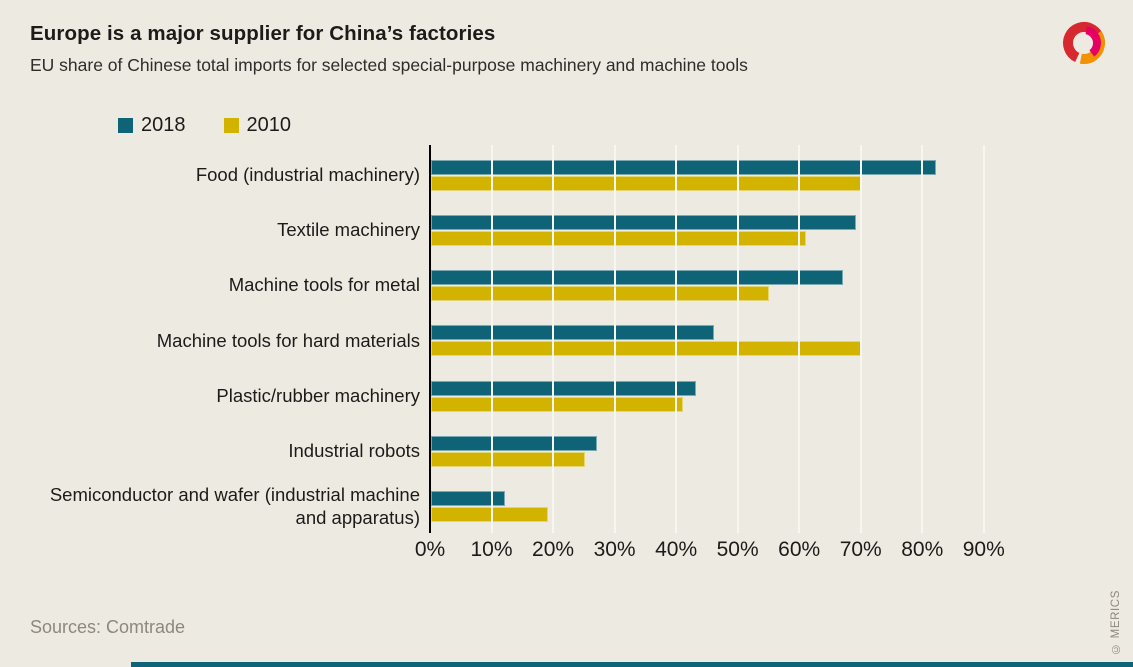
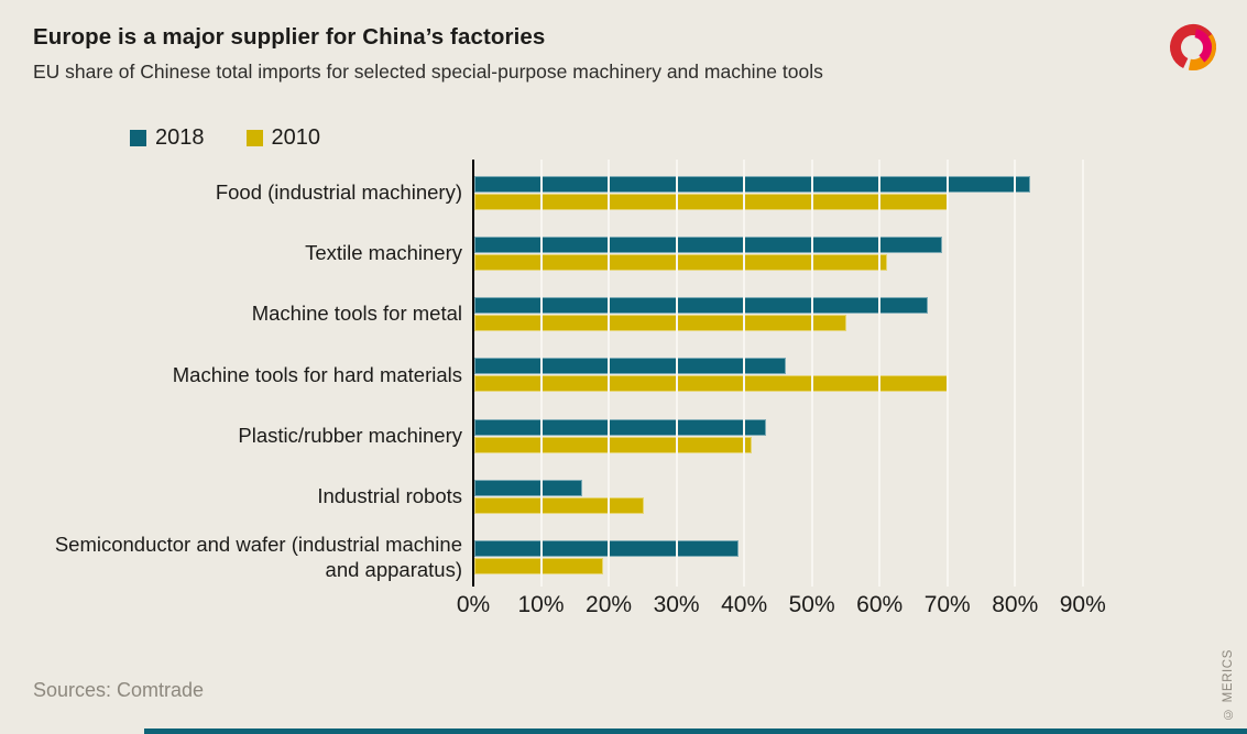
2018/Industrial robots: 27% -> 16%
2018/Semiconductor and wafer (industrial machine and apparatus): 12% -> 39%
